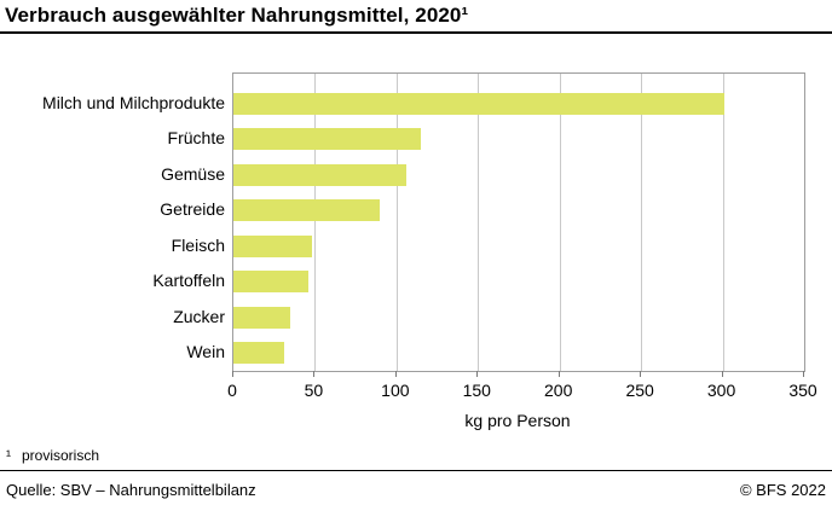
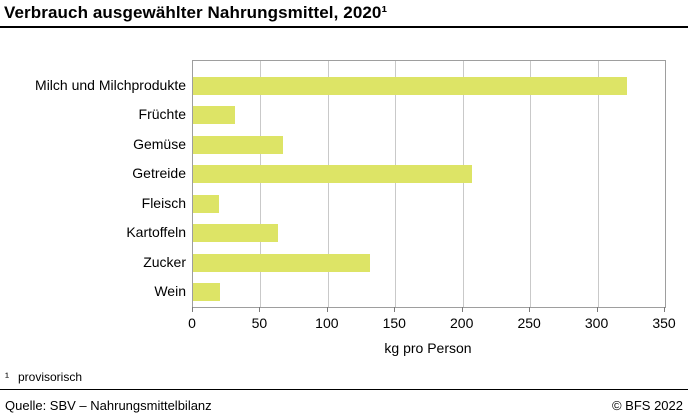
Milch und Milchprodukte: 301 -> 322
Früchte: 115 -> 31
Gemüse: 106 -> 67
Getreide: 90 -> 207
Fleisch: 48 -> 19
Kartoffeln: 46 -> 63
Zucker: 35 -> 131
Wein: 31 -> 20
